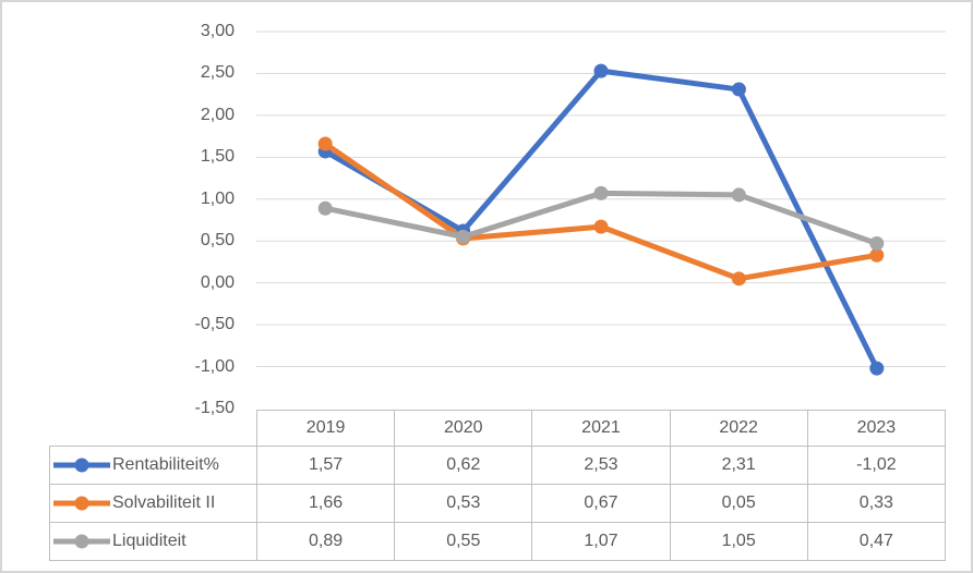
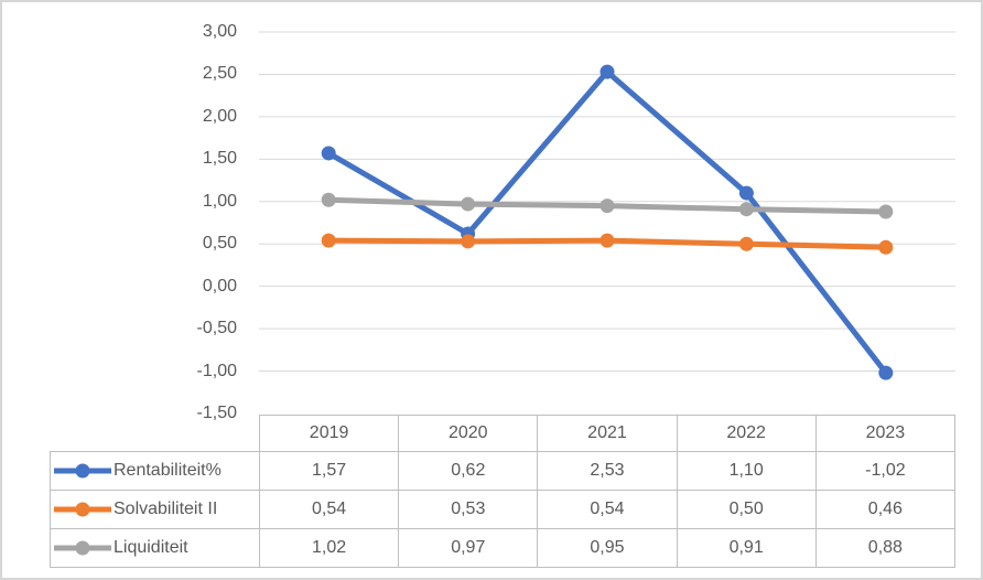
Solvabiliteit II/2019: 1,66 -> 0,54
Liquiditeit/2019: 0,89 -> 1,02
Liquiditeit/2020: 0,55 -> 0,97
Solvabiliteit II/2021: 0,67 -> 0,54
Liquiditeit/2021: 1,07 -> 0,95
Rentabiliteit%/2022: 2,31 -> 1,10
Solvabiliteit II/2022: 0,05 -> 0,50
Liquiditeit/2022: 1,05 -> 0,91
Solvabiliteit II/2023: 0,33 -> 0,46
Liquiditeit/2023: 0,47 -> 0,88
